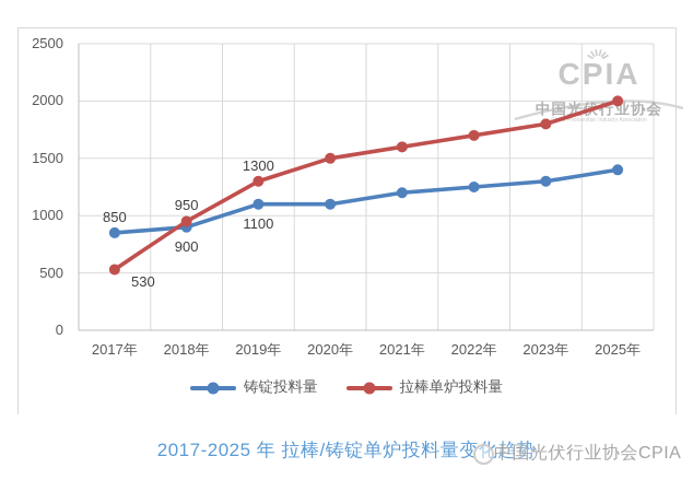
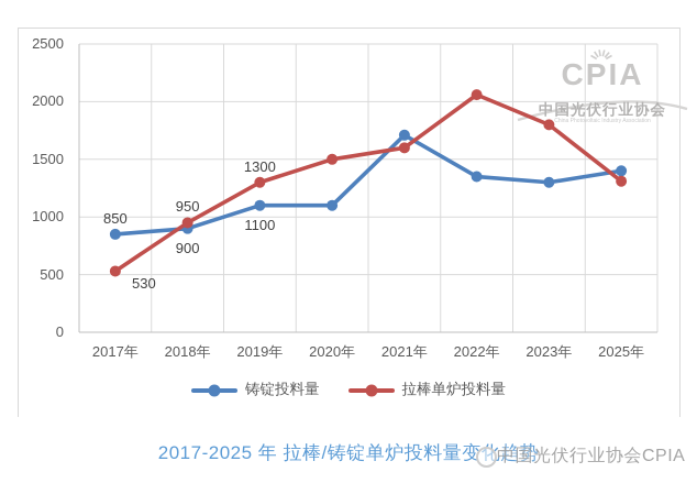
铸锭投料量/2021年: 1200 -> 1710
铸锭投料量/2022年: 1250 -> 1350
拉棒单炉投料量/2022年: 1700 -> 2060
拉棒单炉投料量/2025年: 2000 -> 1310
